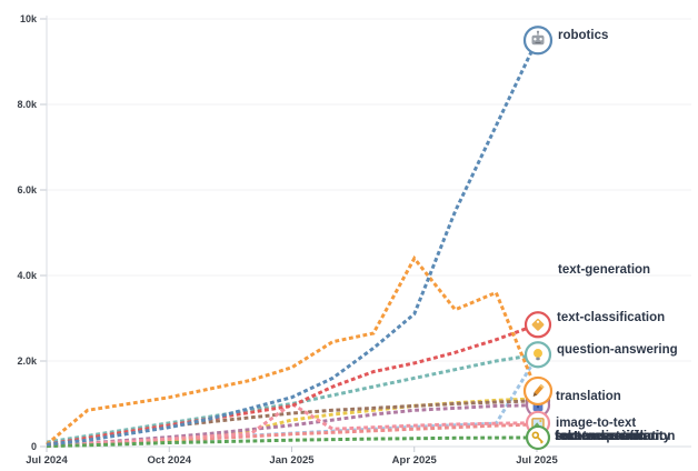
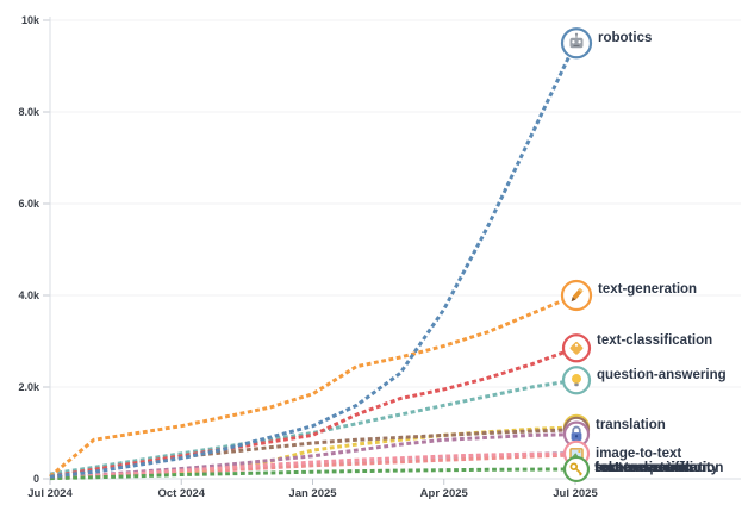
image-to-text/Jan 2025: 1.0k -> 0.4k
text-generation/Apr 2025: 4.4k -> 2.9k
robotics/Apr 2025: 3.1k -> 3.7k
feature-extraction/Jul 2025: 2.1k -> 0.6k
text-generation/Jul 2025: 1.3k -> 4.0k
